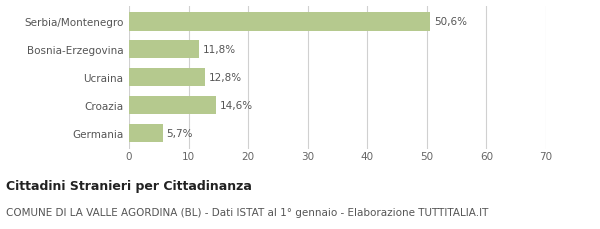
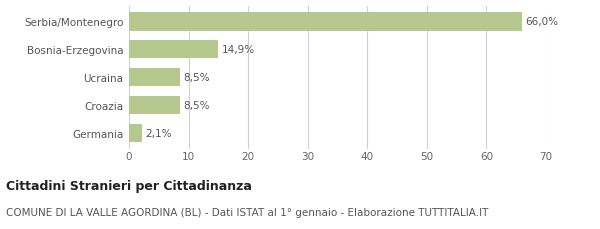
Serbia/Montenegro: 50,6% -> 66,0%
Bosnia-Erzegovina: 11,8% -> 14,9%
Ucraina: 12,8% -> 8,5%
Croazia: 14,6% -> 8,5%
Germania: 5,7% -> 2,1%
